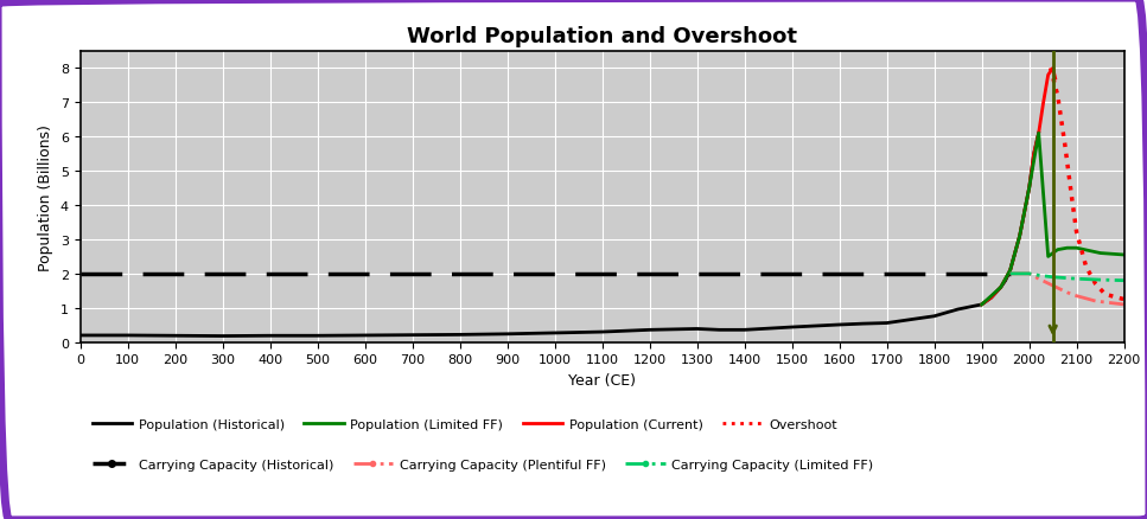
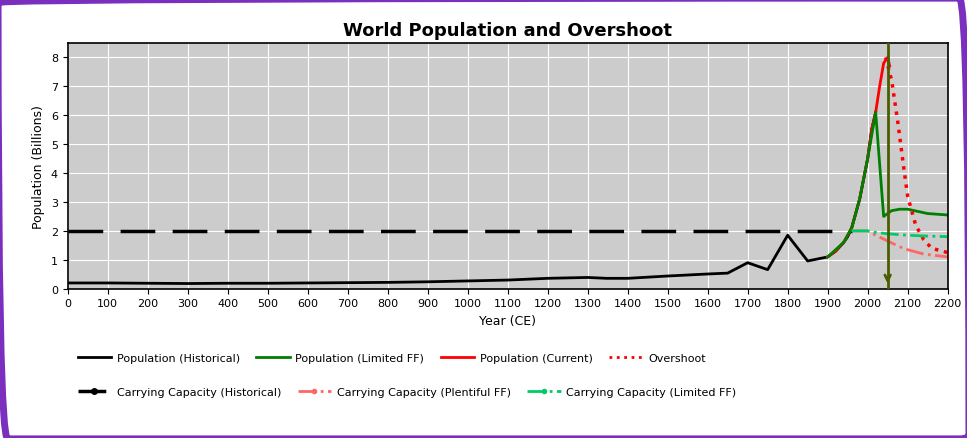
Carrying Capacity (Historical)/1700: 0.56 -> 0.90
Carrying Capacity (Historical)/1800: 0.76 -> 1.85
